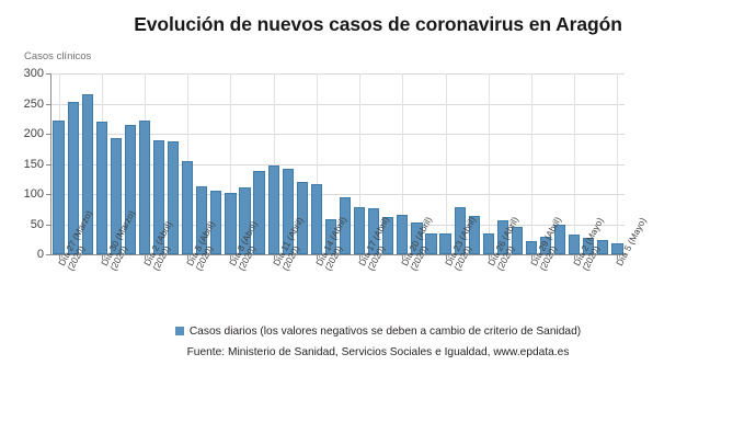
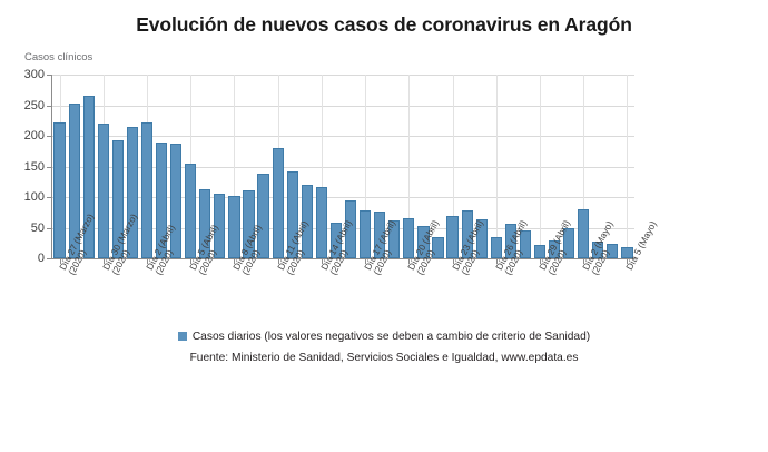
Día 11 (Abril) (2020): 150 -> 180
Día 23 (Abril) (2020): 40 -> 70
Día 2 (Mayo) (2020): 30 -> 80
